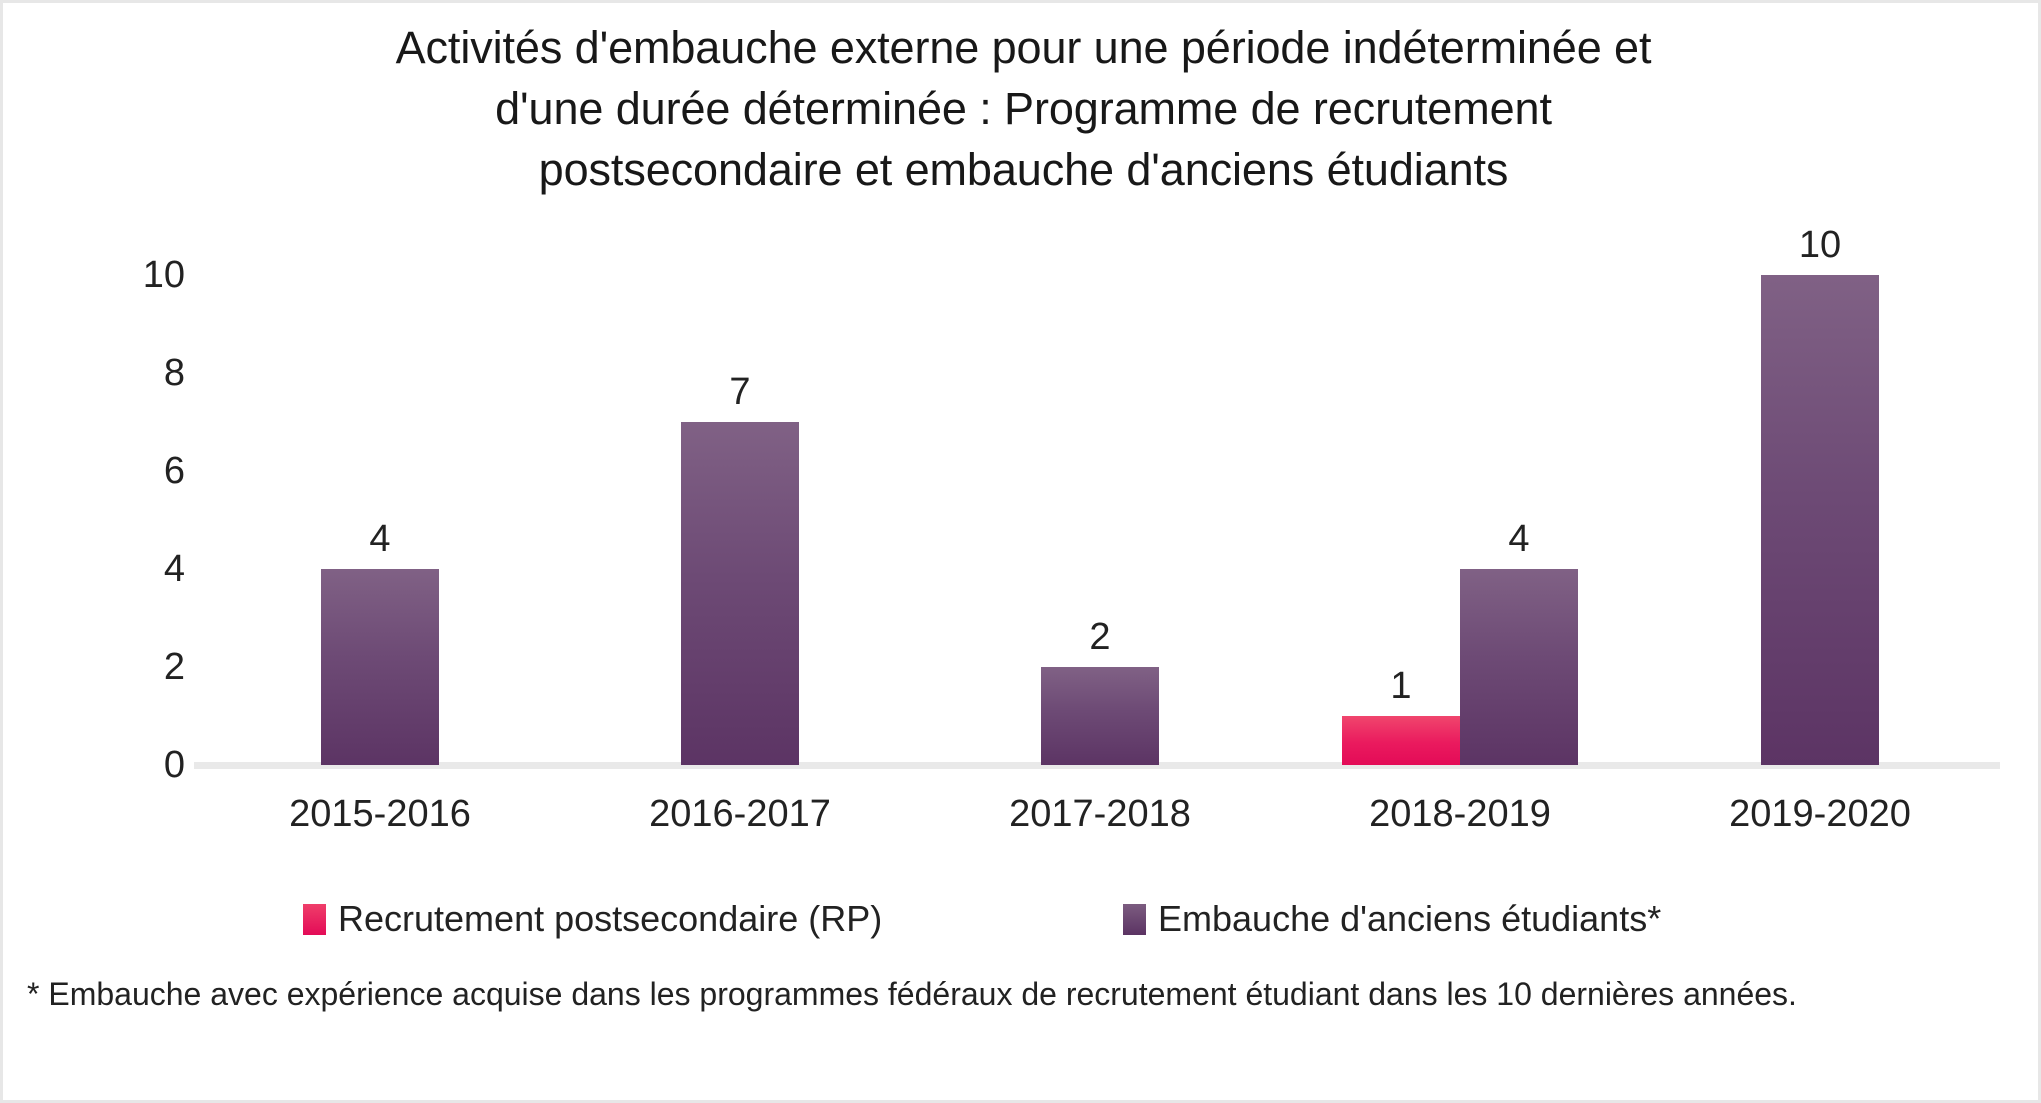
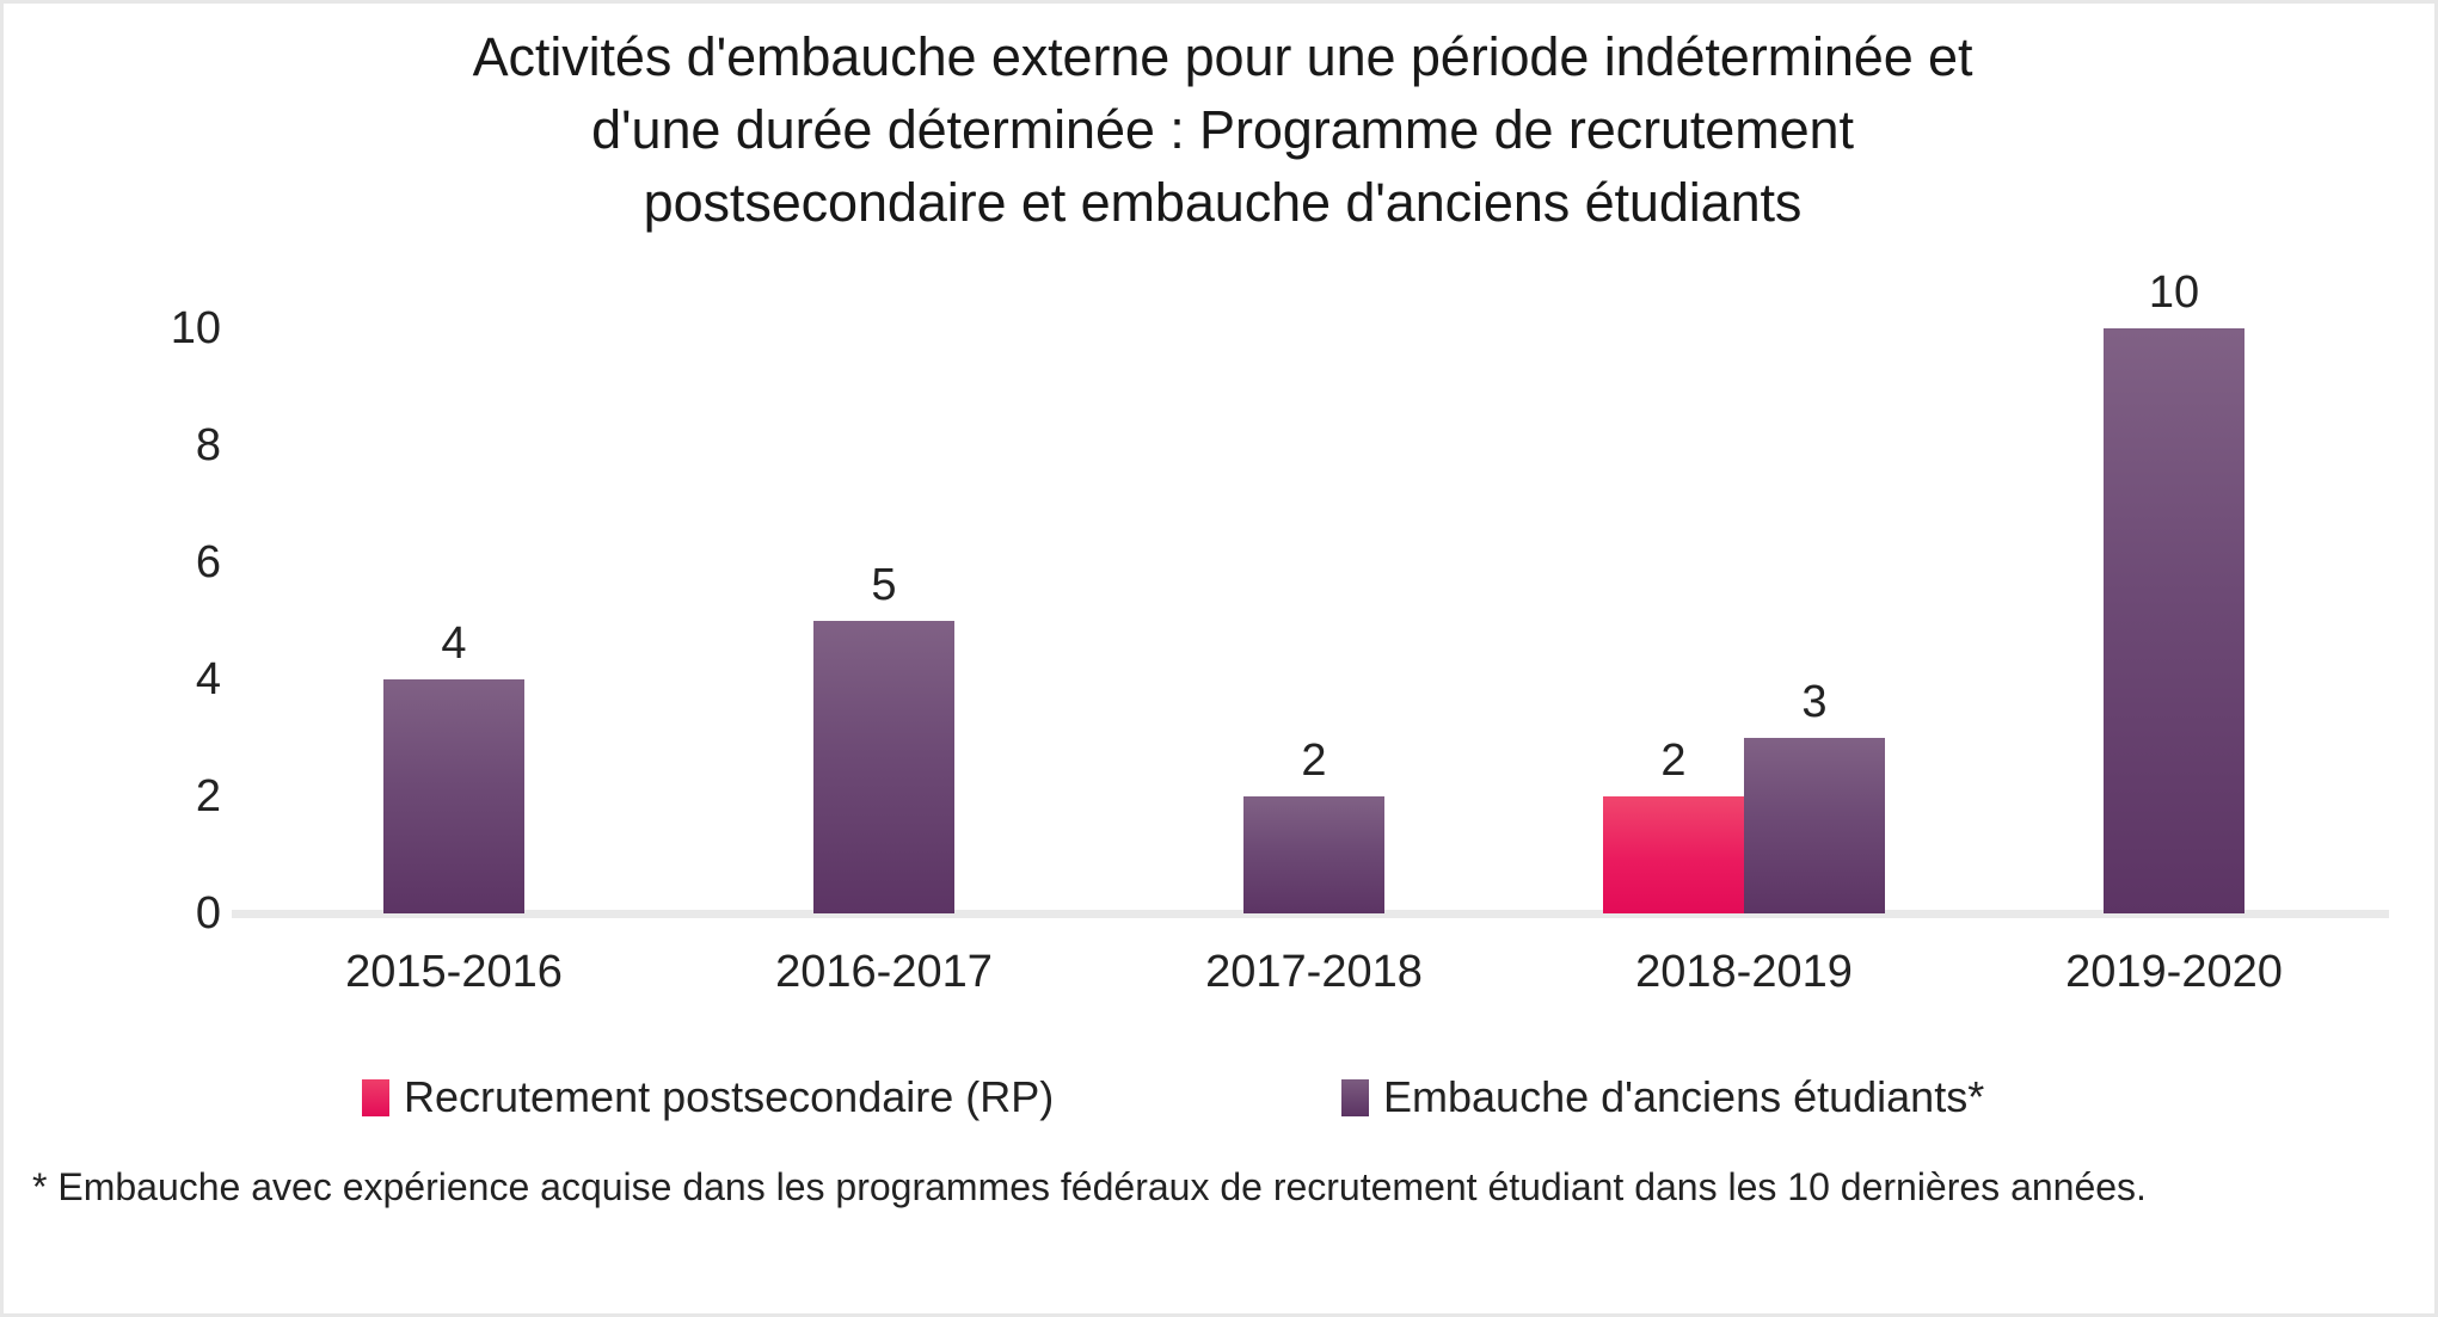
Embauche d'anciens étudiants*/2016-2017: 7 -> 5
Recrutement postsecondaire (RP)/2018-2019: 1 -> 2
Embauche d'anciens étudiants*/2018-2019: 4 -> 3
